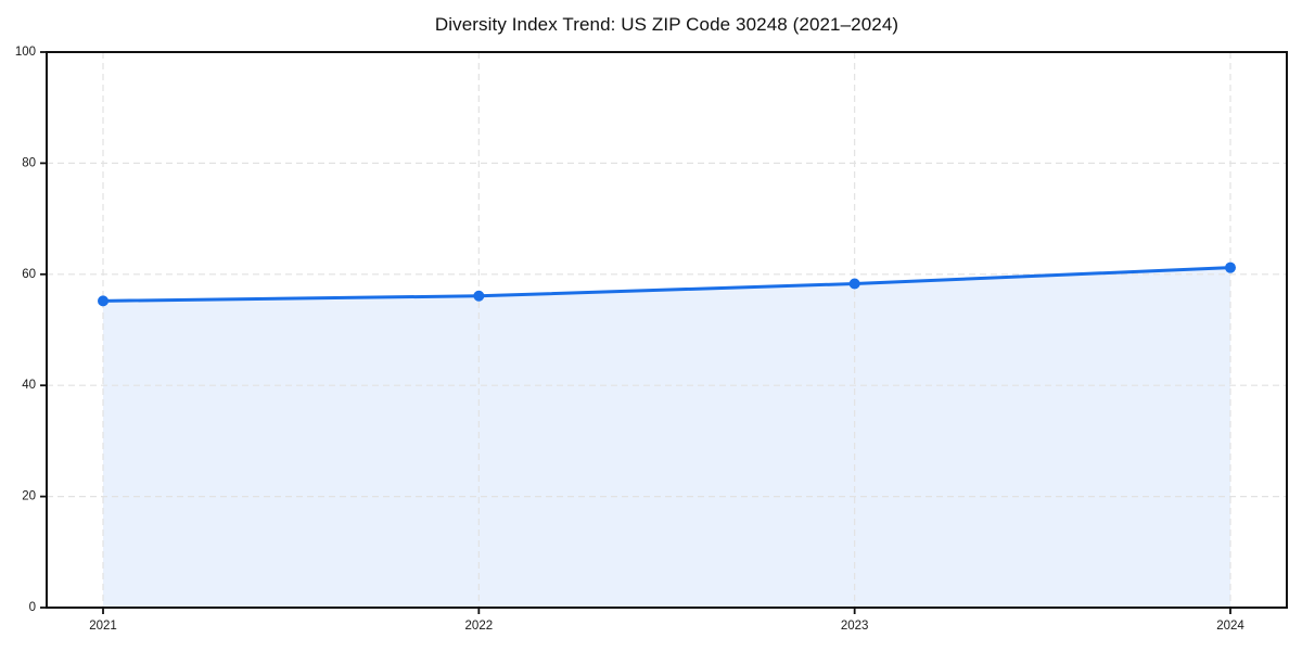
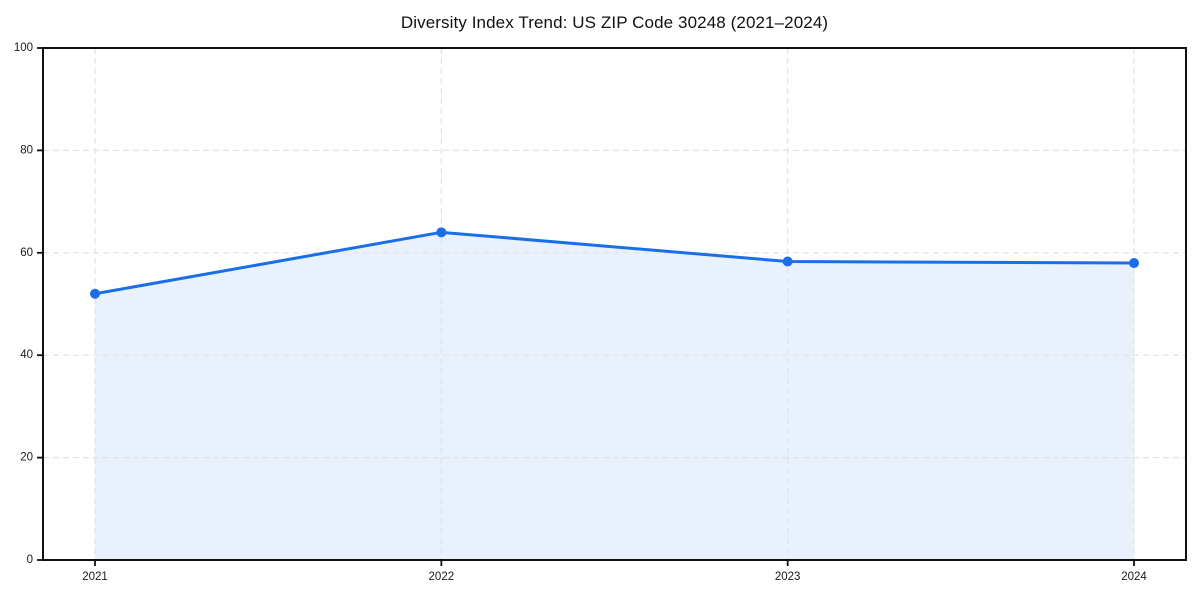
2021: 55 -> 52
2022: 56 -> 64
2024: 61 -> 58
